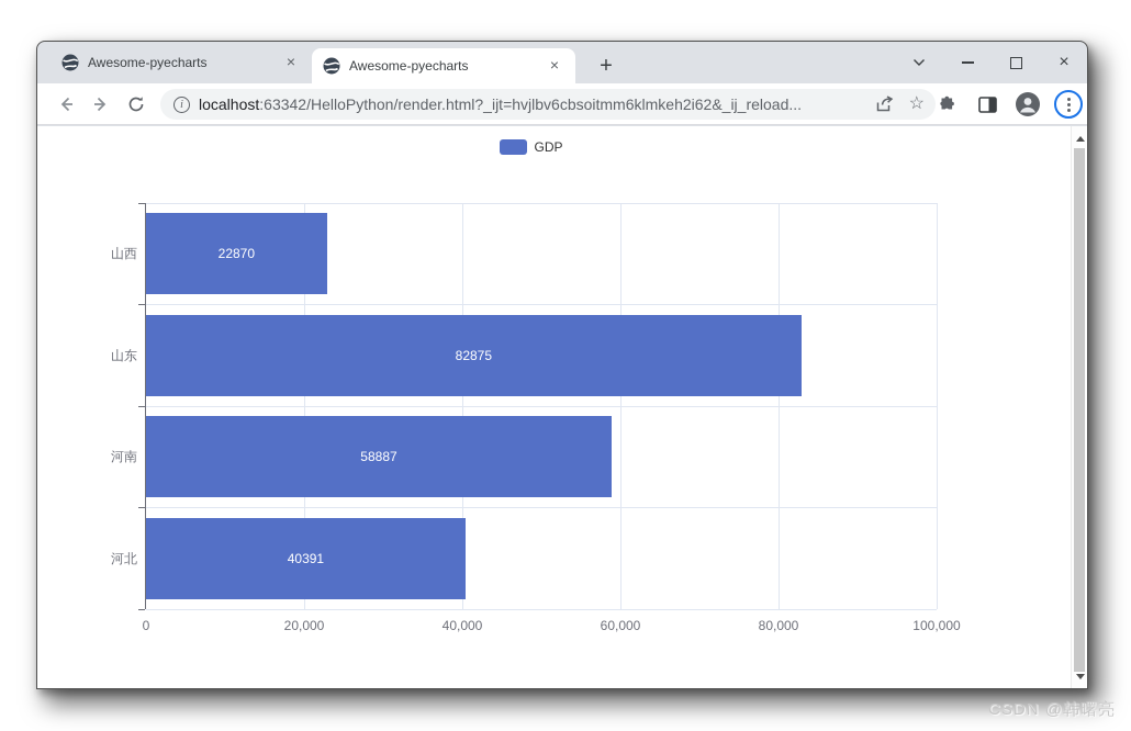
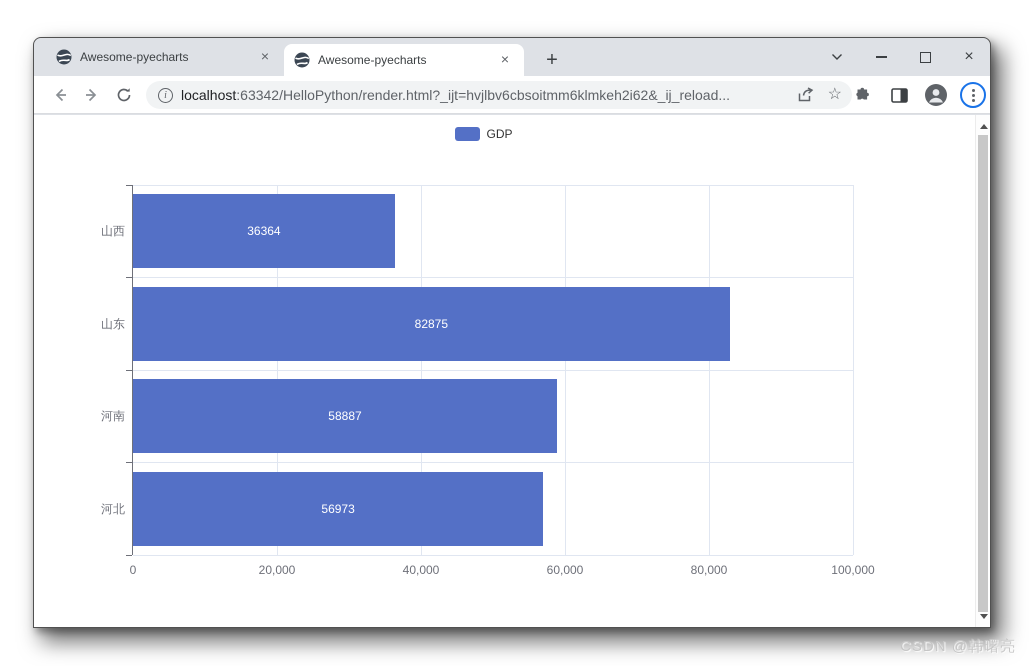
山西: 22870 -> 36364
河北: 40391 -> 56973
